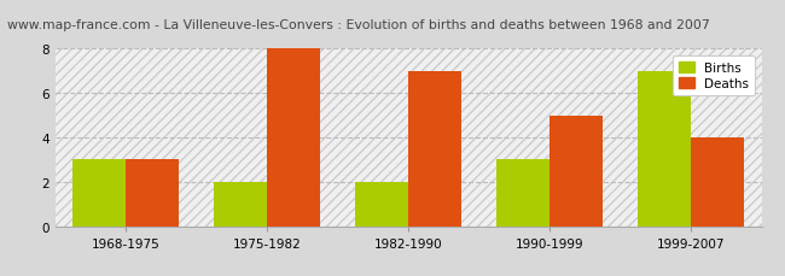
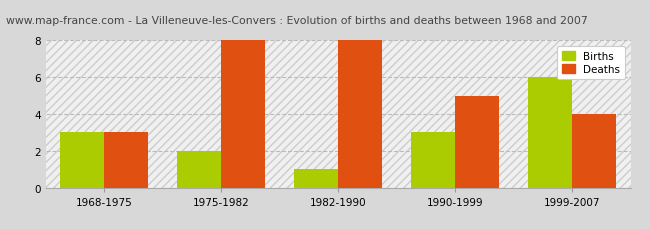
Births/1982-1990: 2 -> 1
Deaths/1982-1990: 7 -> 8
Births/1999-2007: 7 -> 6
